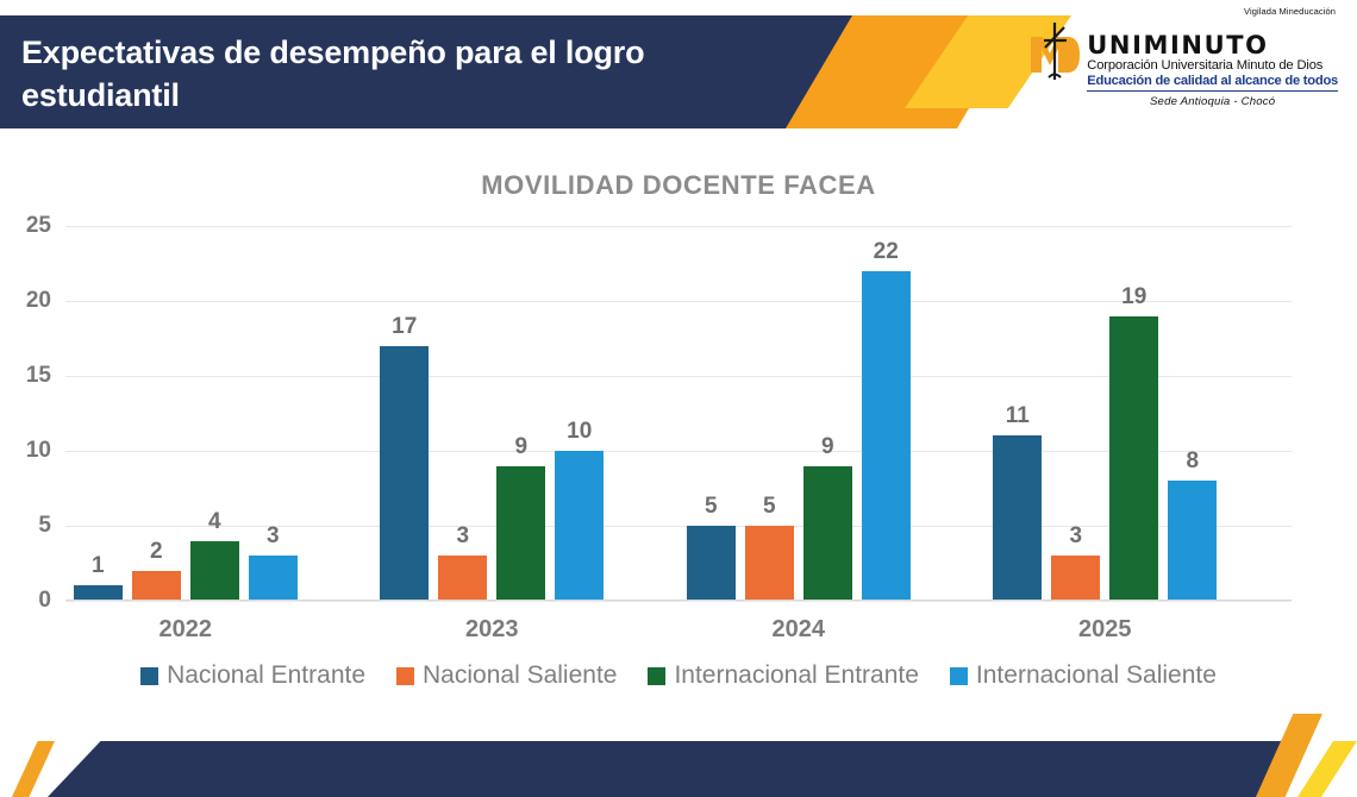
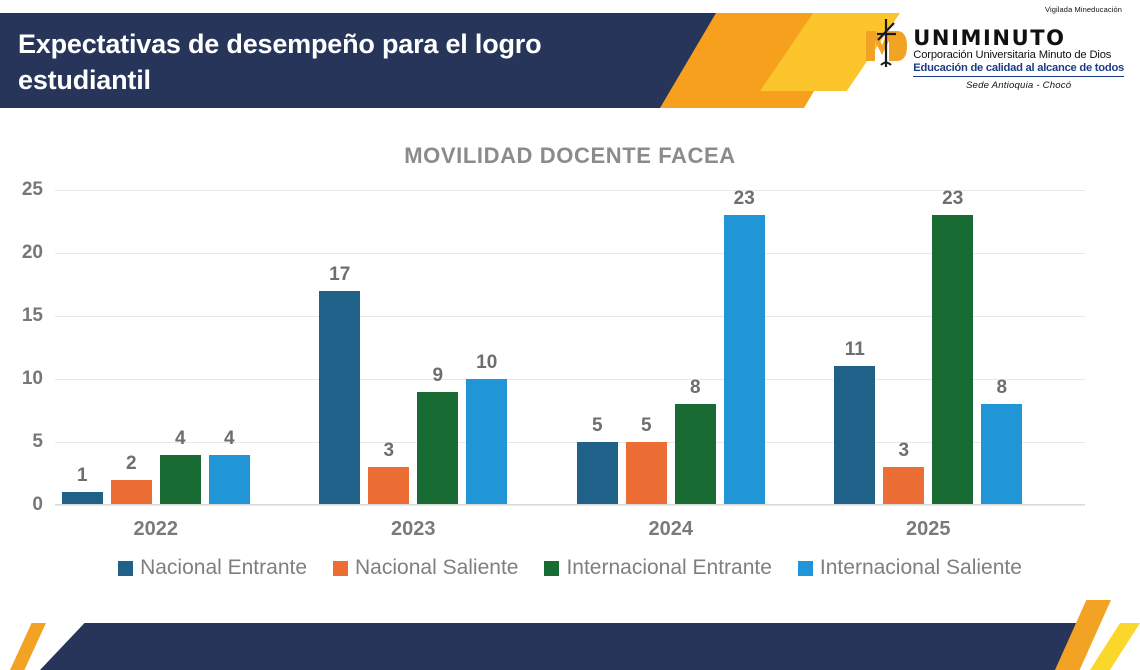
Internacional Saliente/2022: 3 -> 4
Internacional Entrante/2024: 9 -> 8
Internacional Saliente/2024: 22 -> 23
Internacional Entrante/2025: 19 -> 23
